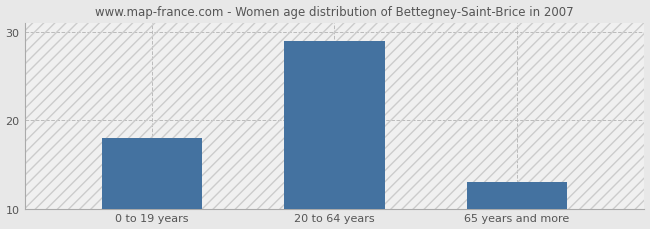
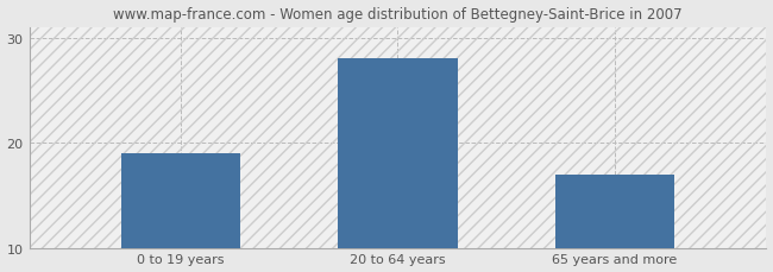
0 to 19 years: 18 -> 19
20 to 64 years: 29 -> 28
65 years and more: 13 -> 17
